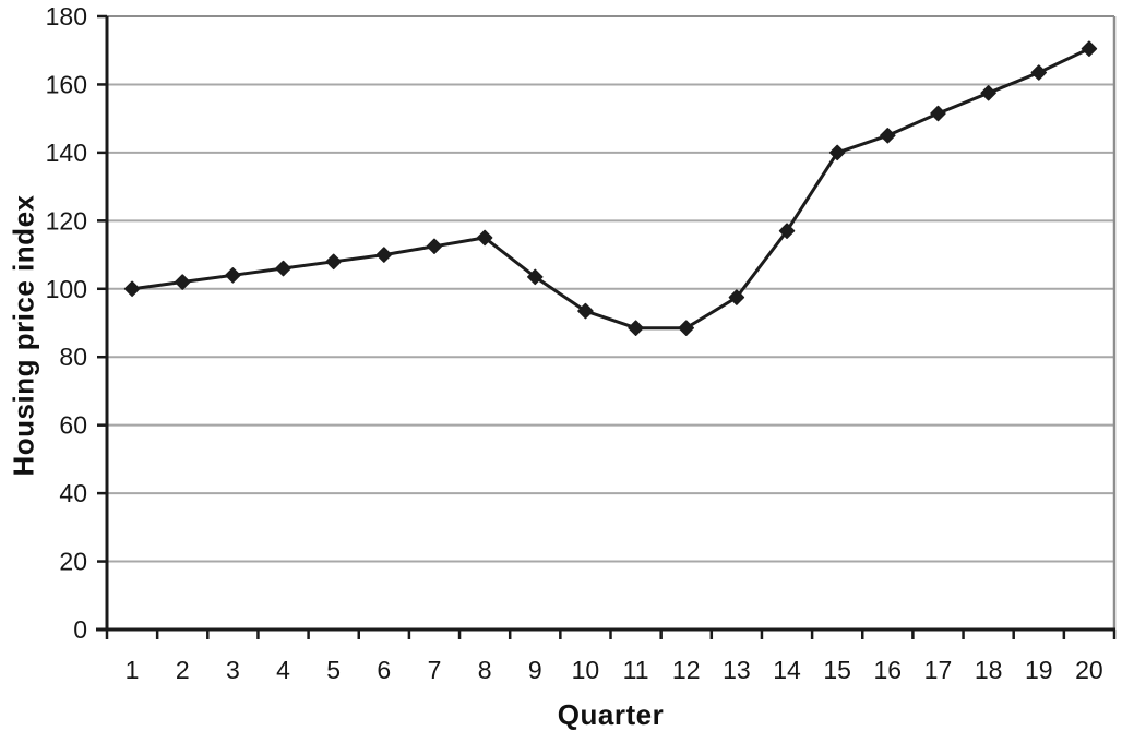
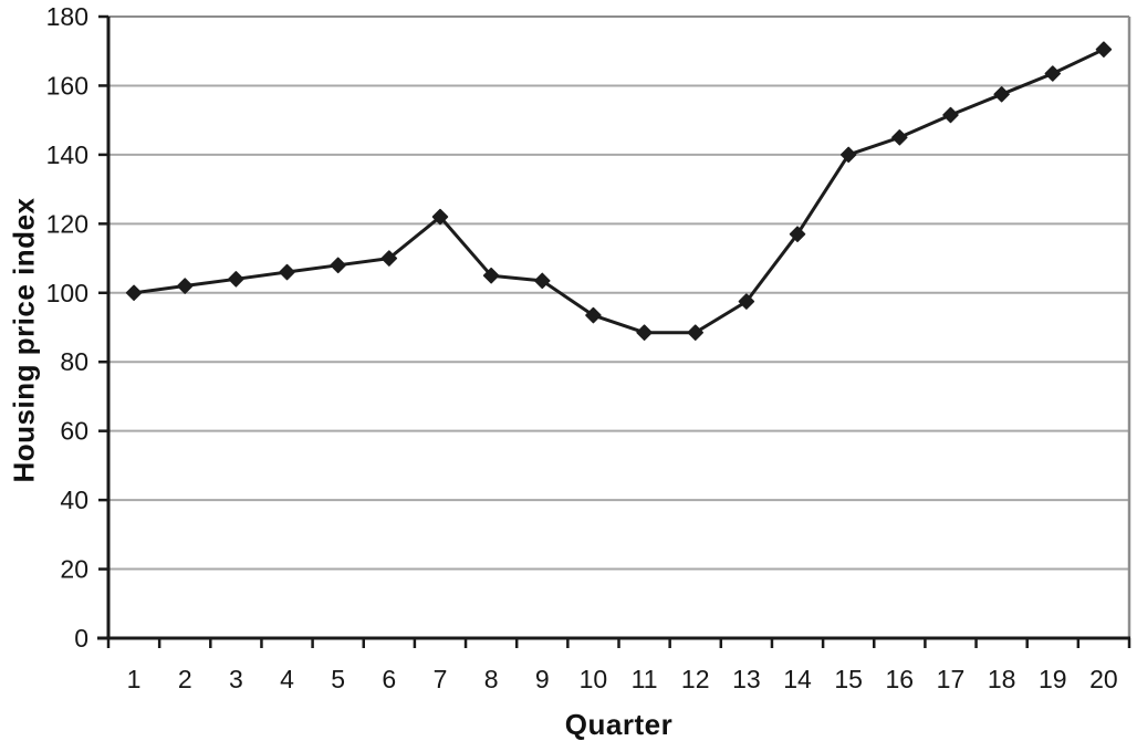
7: 112 -> 122
8: 115 -> 105
